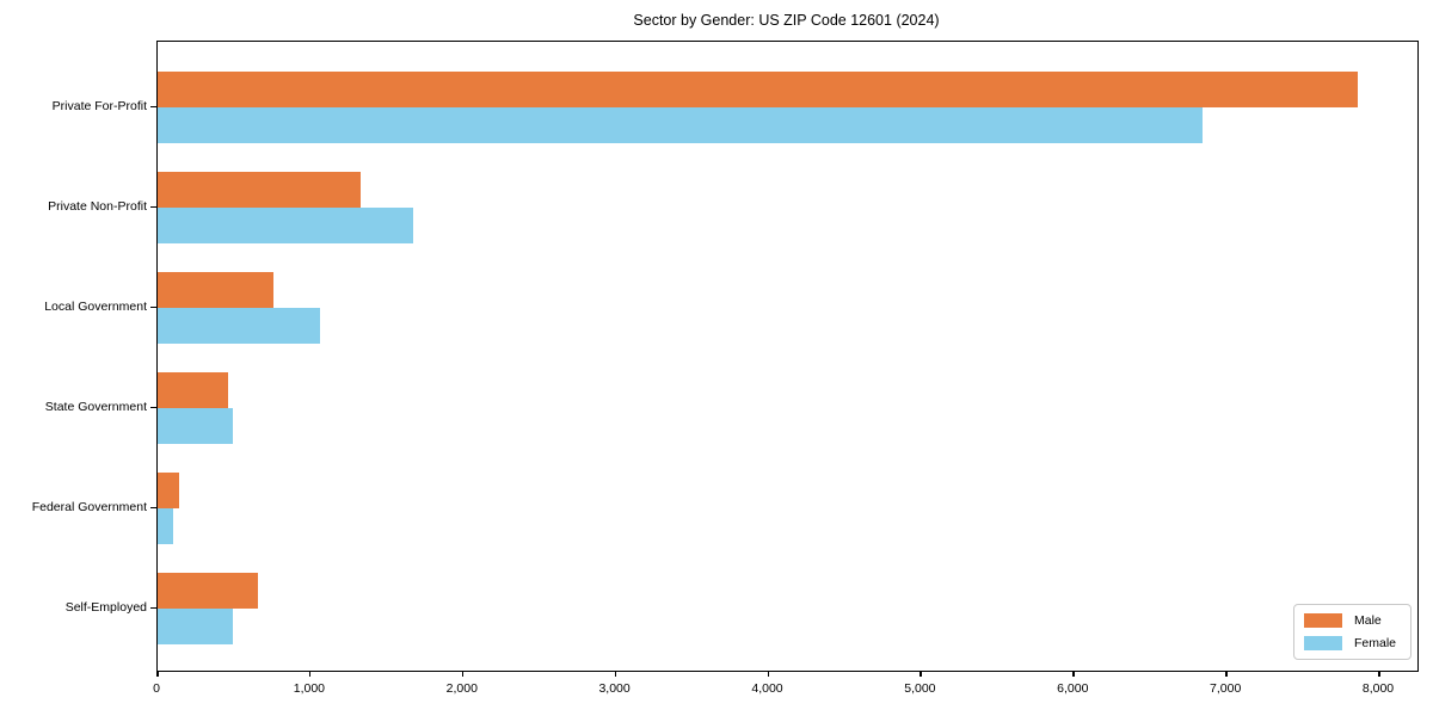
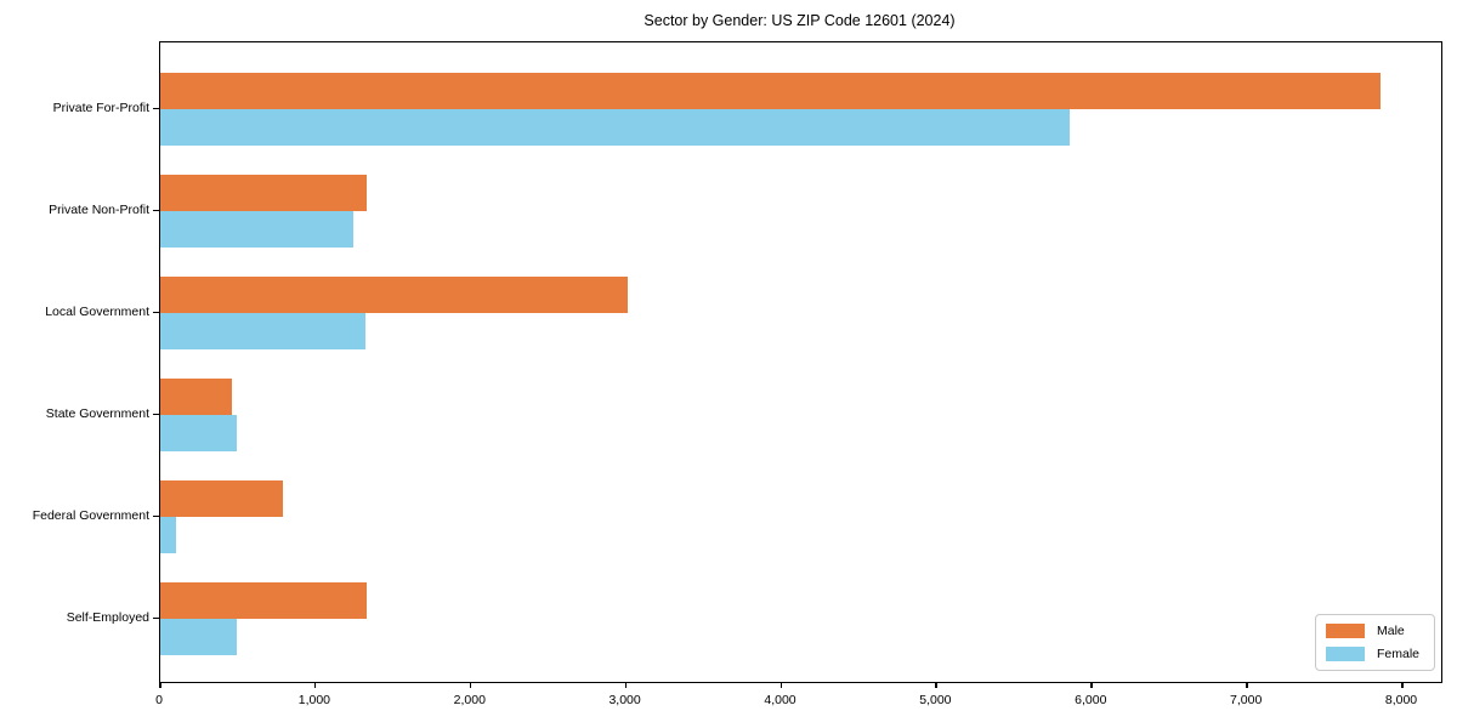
Female/Private For-Profit: 6840 -> 5860
Female/Private Non-Profit: 1670 -> 1240
Male/Local Government: 760 -> 3010
Female/Local Government: 1060 -> 1320
Male/Federal Government: 140 -> 790
Male/Self-Employed: 660 -> 1330
